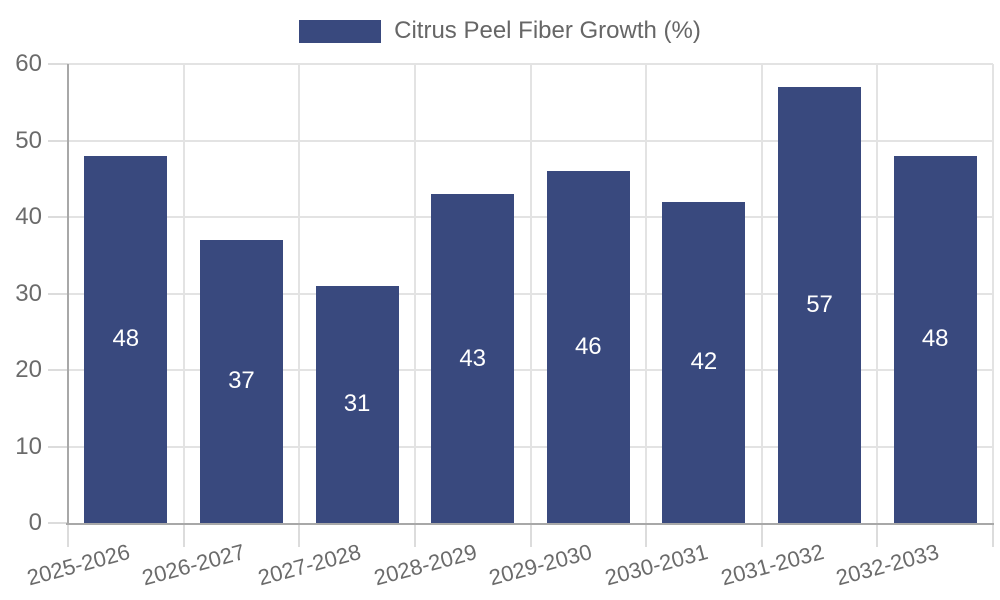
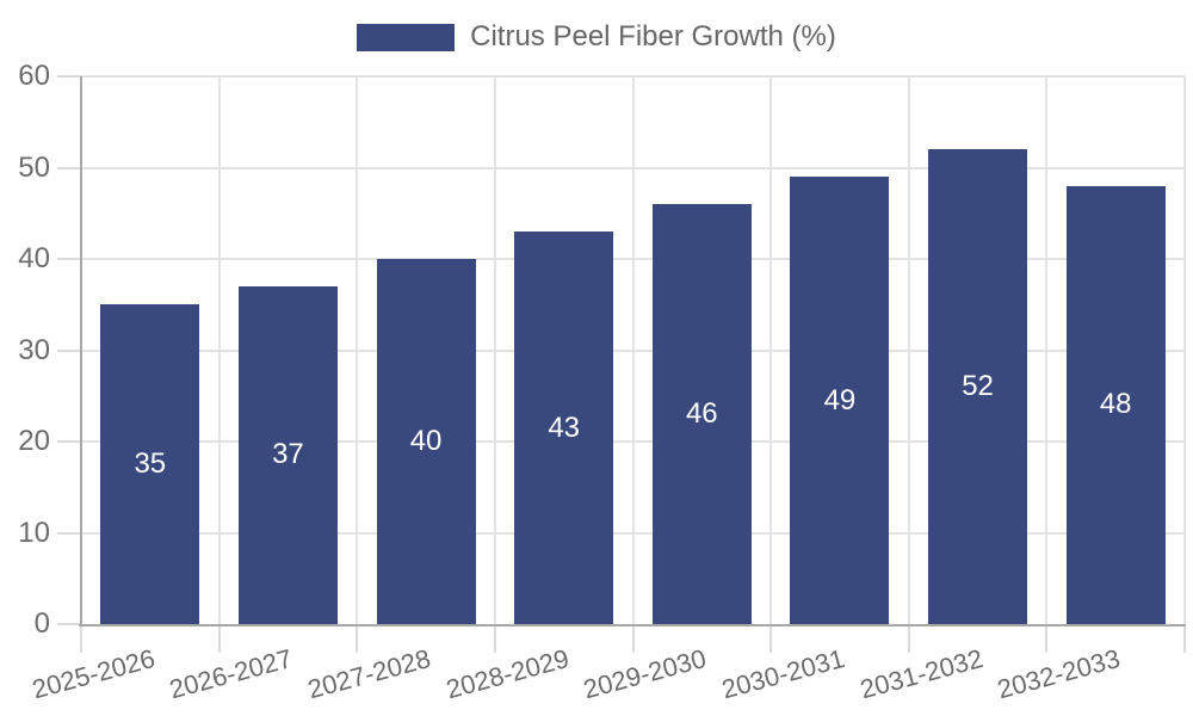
2025-2026: 48 -> 35
2027-2028: 31 -> 40
2030-2031: 42 -> 49
2031-2032: 57 -> 52
